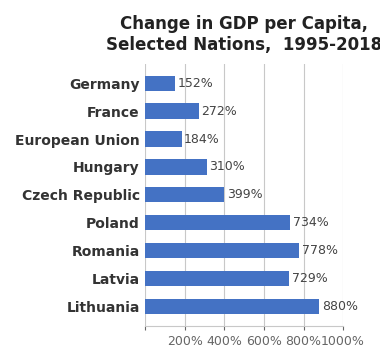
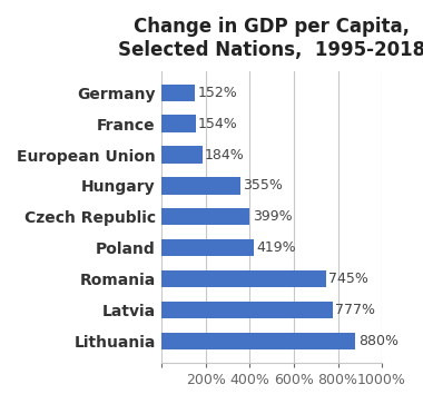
France: 272% -> 154%
Hungary: 310% -> 355%
Poland: 734% -> 419%
Romania: 778% -> 745%
Latvia: 729% -> 777%
